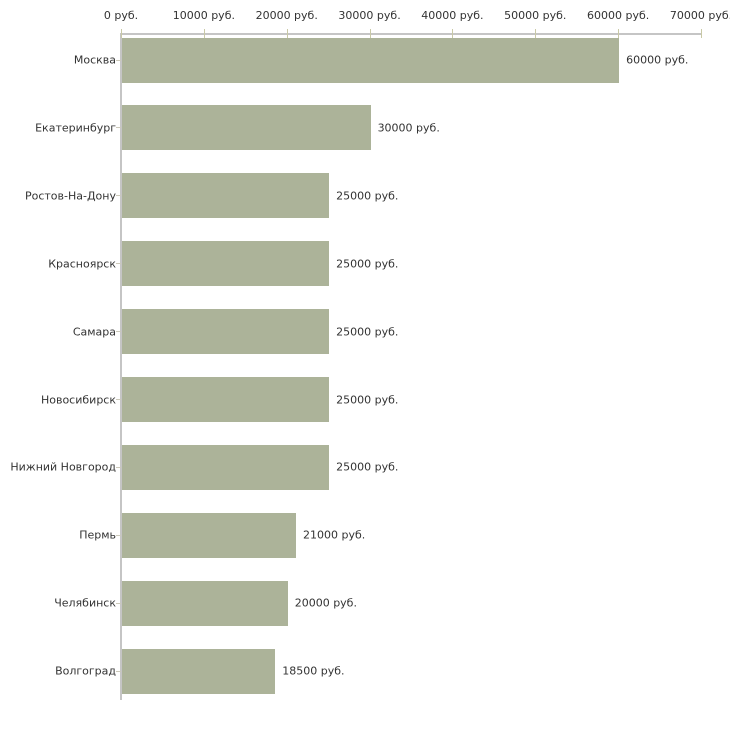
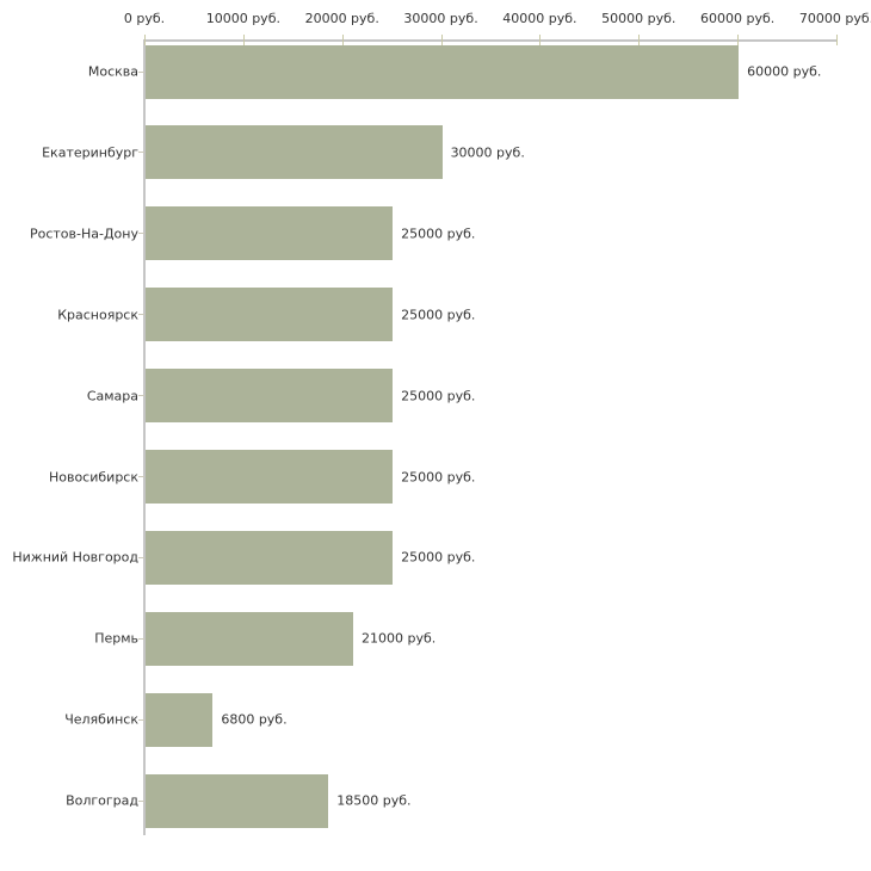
Челябинск: 20000 -> 6800
